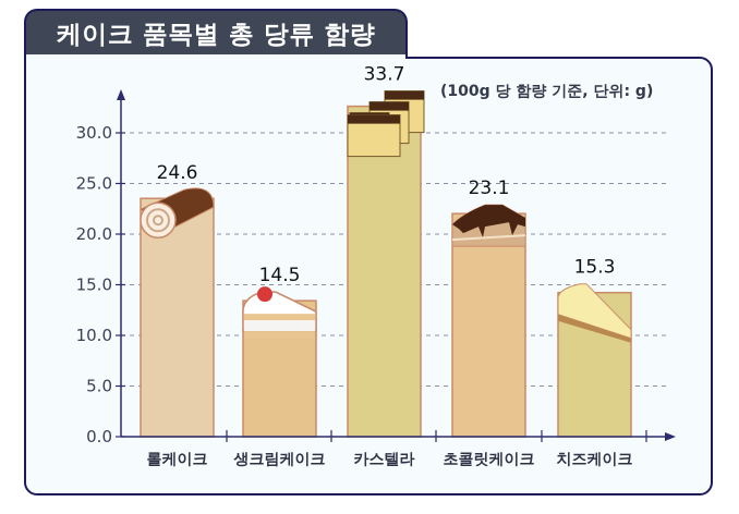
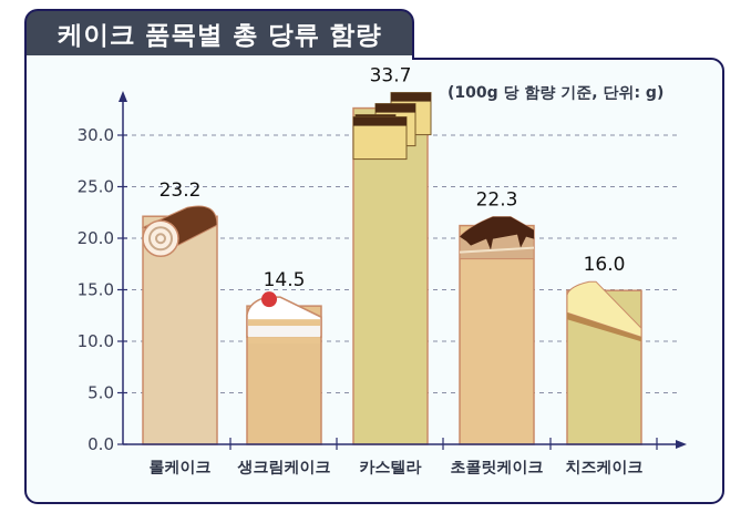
롤케이크: 24.6 -> 23.2
초콜릿케이크: 23.1 -> 22.3
치즈케이크: 15.3 -> 16.0
